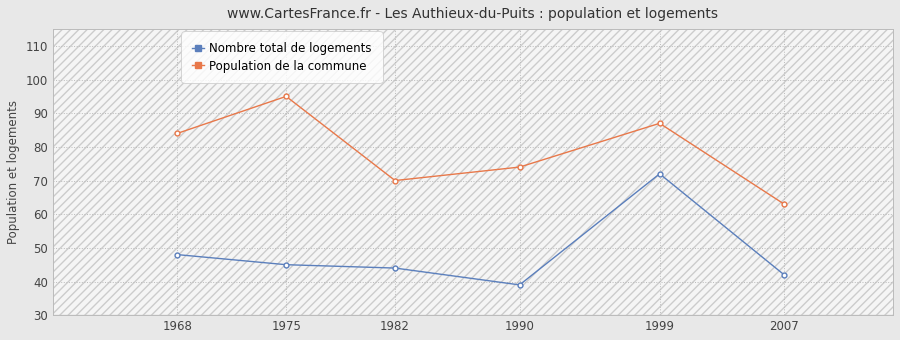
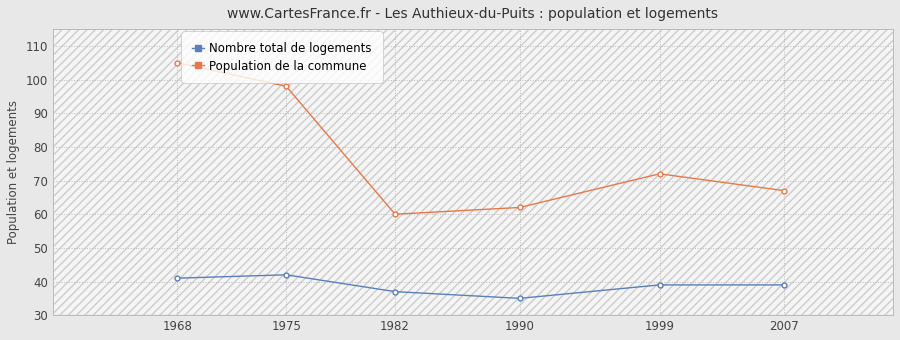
Nombre total de logements/1968: 48 -> 41
Population de la commune/1968: 84 -> 105
Nombre total de logements/1975: 45 -> 42
Population de la commune/1975: 95 -> 98
Nombre total de logements/1982: 44 -> 37
Population de la commune/1982: 70 -> 60
Nombre total de logements/1990: 39 -> 35
Population de la commune/1990: 74 -> 62
Nombre total de logements/1999: 72 -> 39
Population de la commune/1999: 87 -> 72
Nombre total de logements/2007: 42 -> 39
Population de la commune/2007: 63 -> 67
